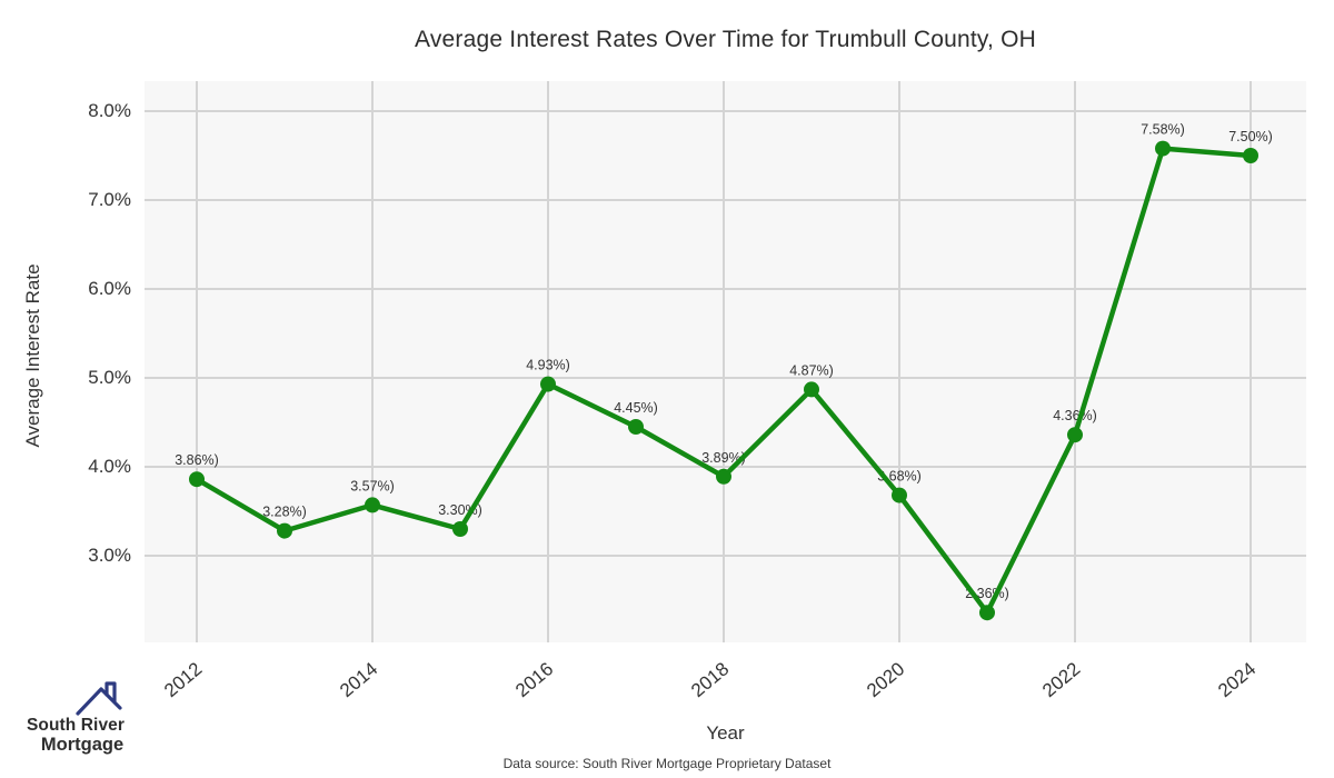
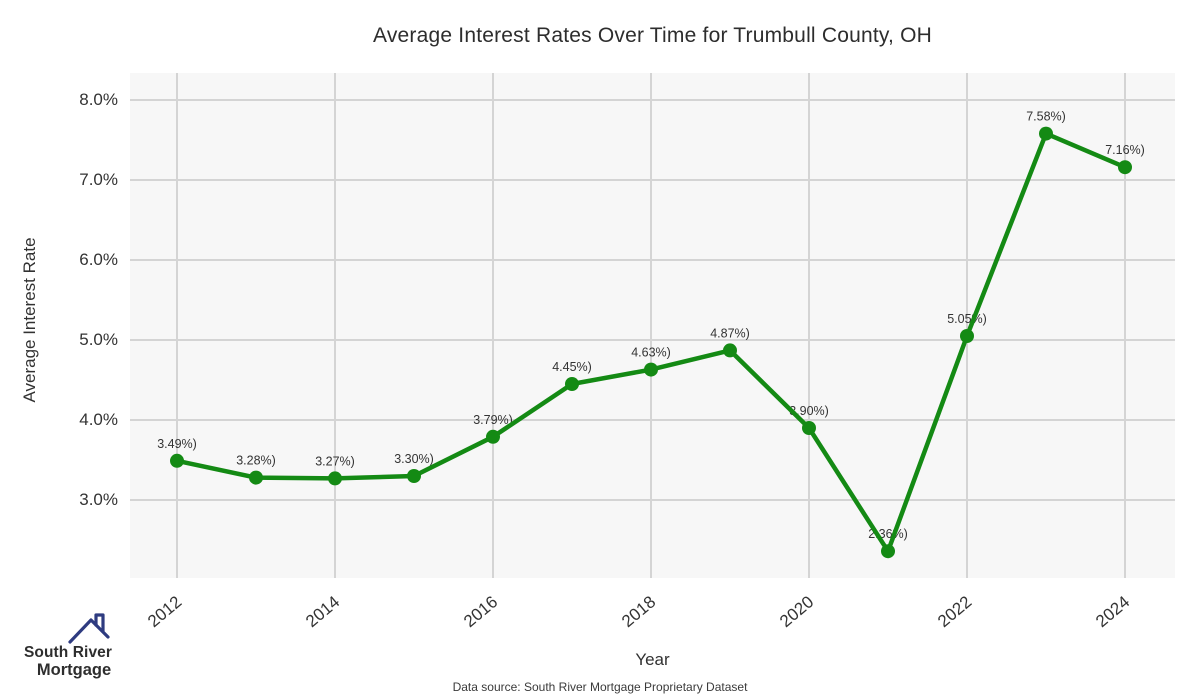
2012: 3.86% -> 3.49%
2014: 3.57% -> 3.27%
2016: 4.93% -> 3.79%
2018: 3.89% -> 4.63%
2020: 3.68% -> 3.90%
2022: 4.36% -> 5.05%
2024: 7.50% -> 7.16%
